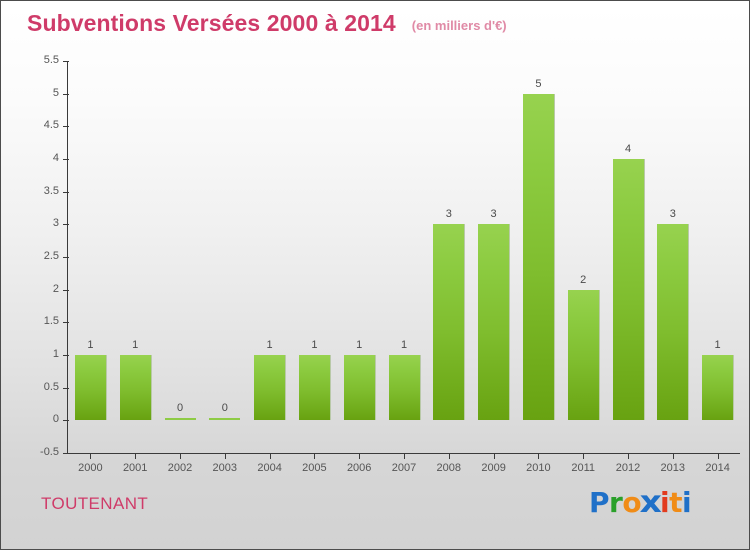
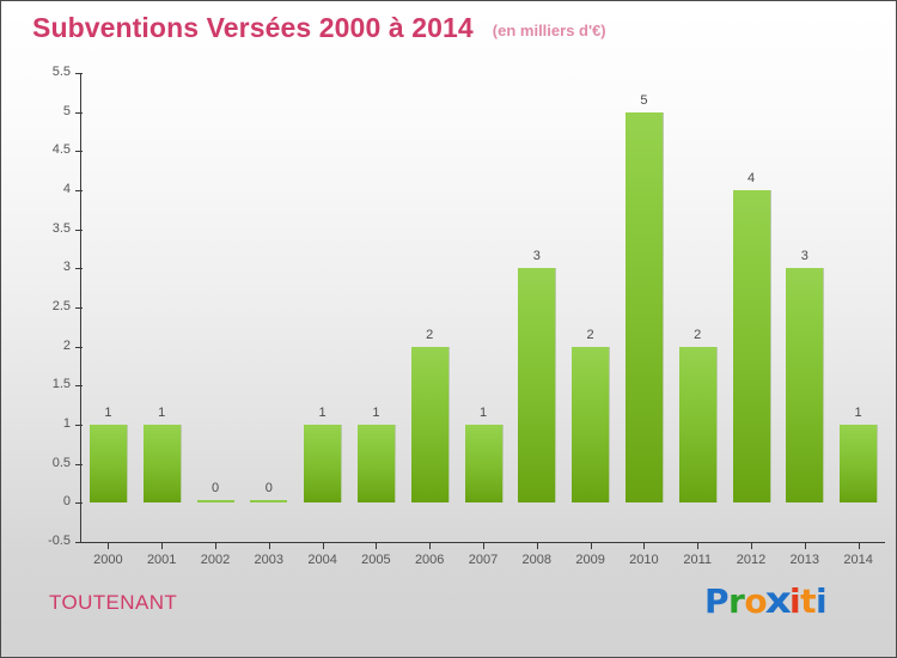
2006: 1 -> 2
2009: 3 -> 2
